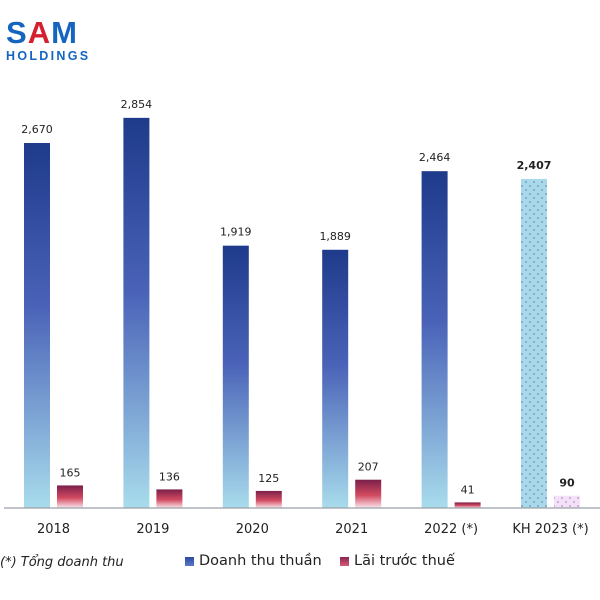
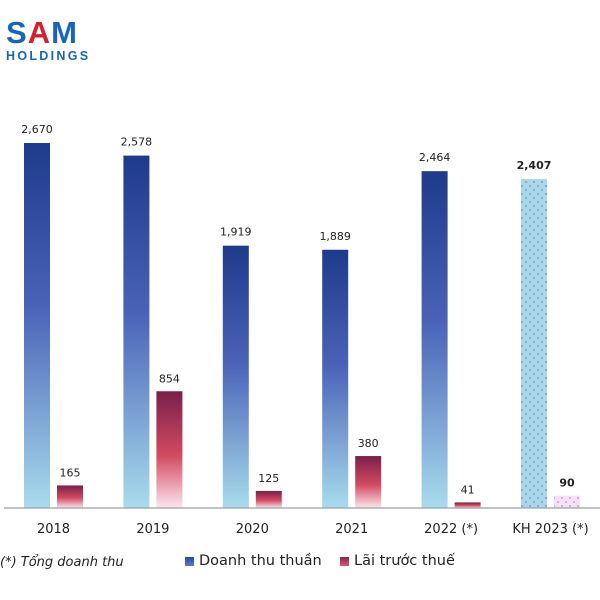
Doanh thu thuần/2019: 2,854 -> 2,578
Lãi trước thuế/2019: 136 -> 854
Lãi trước thuế/2021: 207 -> 380
